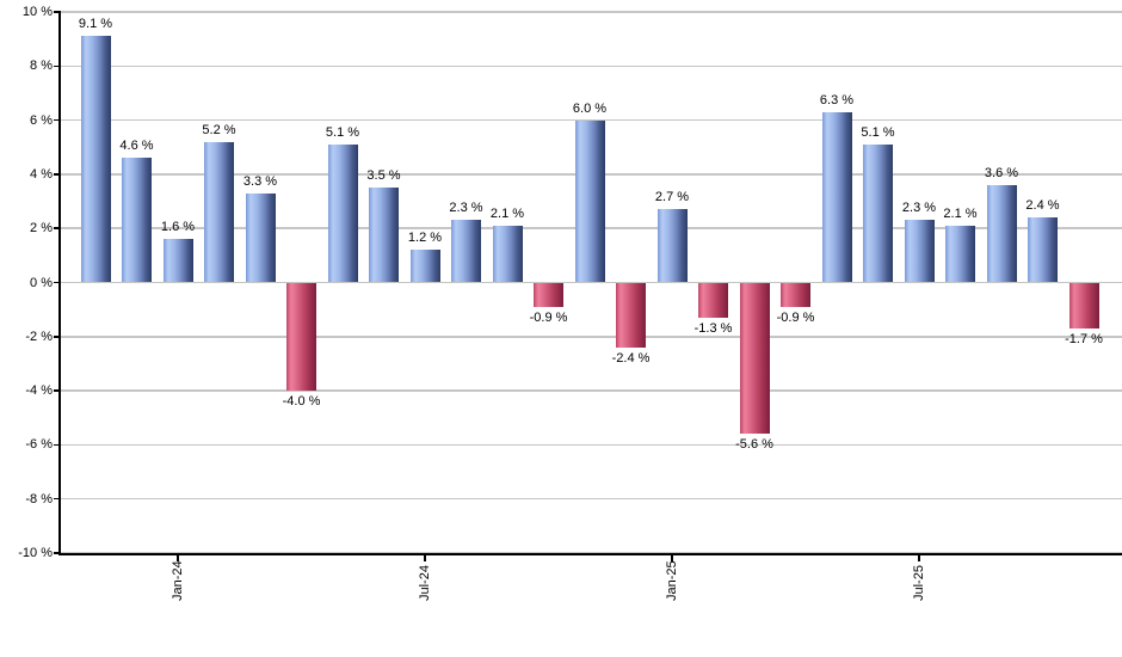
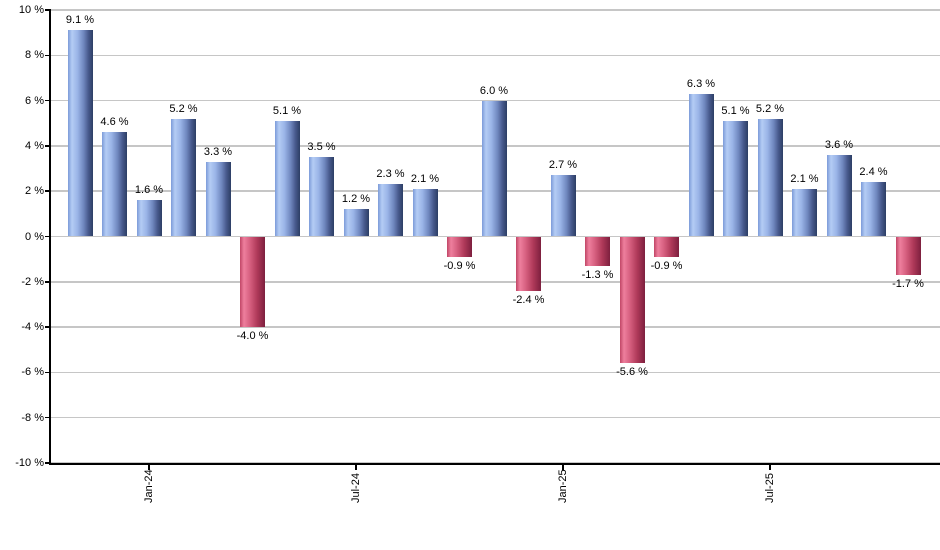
Jul-25: 2.3 -> 5.2
